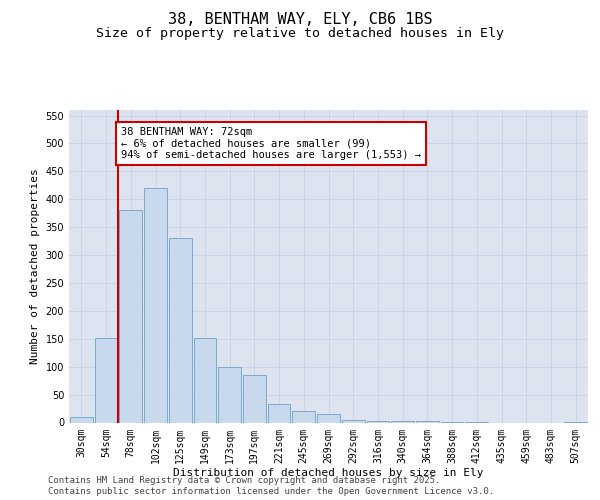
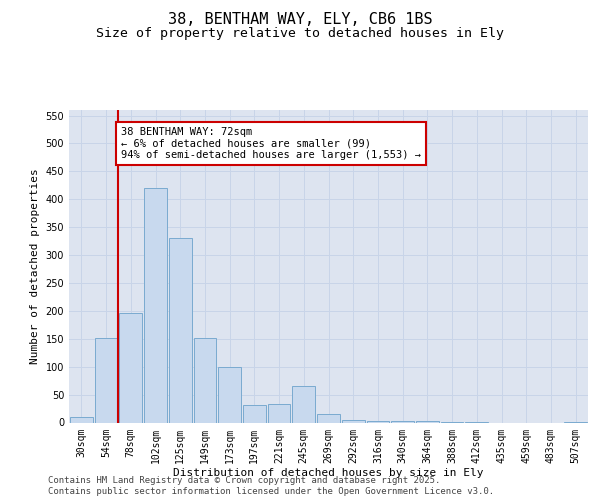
78sqm: 380 -> 196
197sqm: 85 -> 32
245sqm: 20 -> 66
